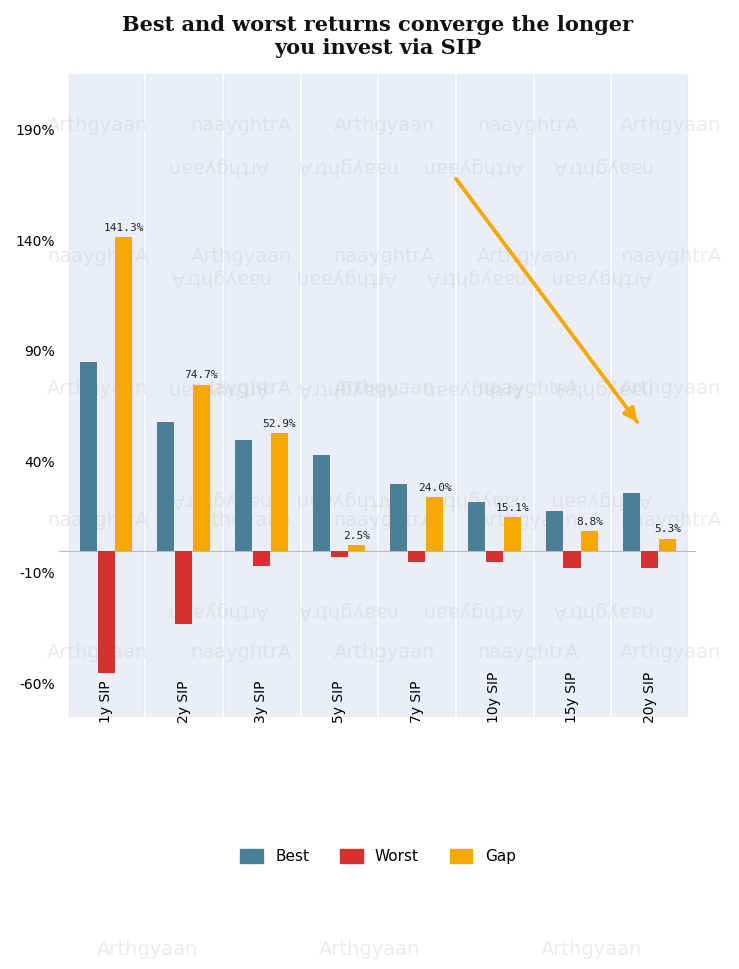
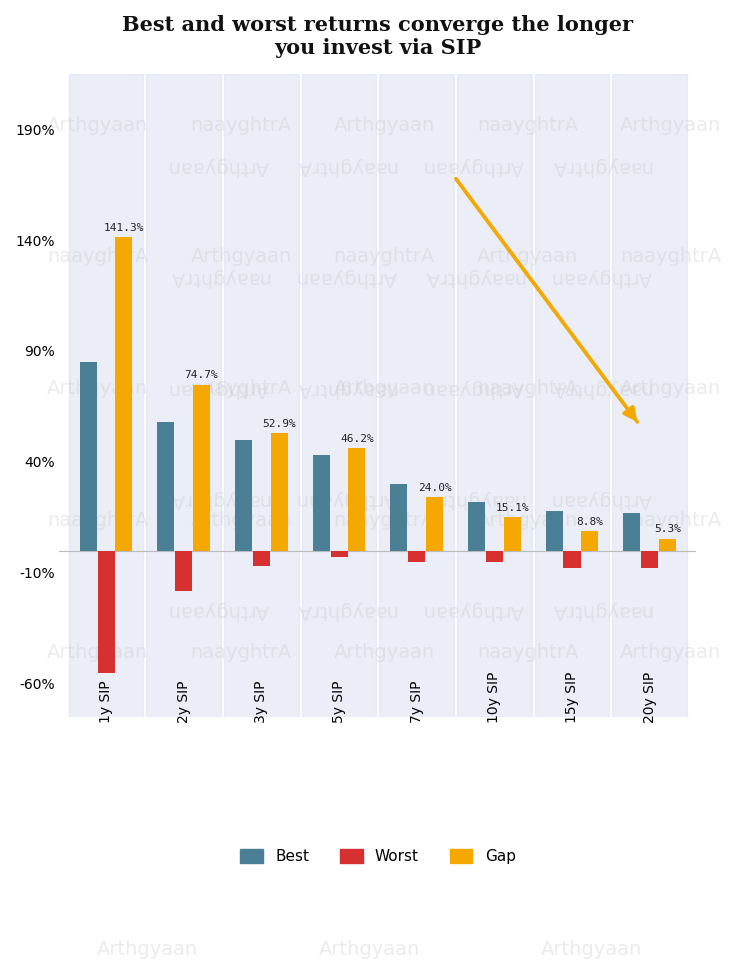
Worst/2y SIP: -33% -> -18%
Gap/5y SIP: 2.5% -> 46.2%
Best/20y SIP: 26% -> 17%
